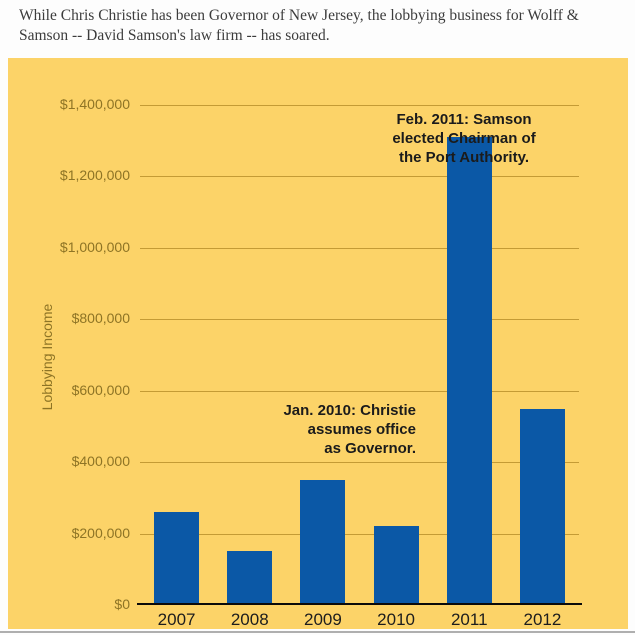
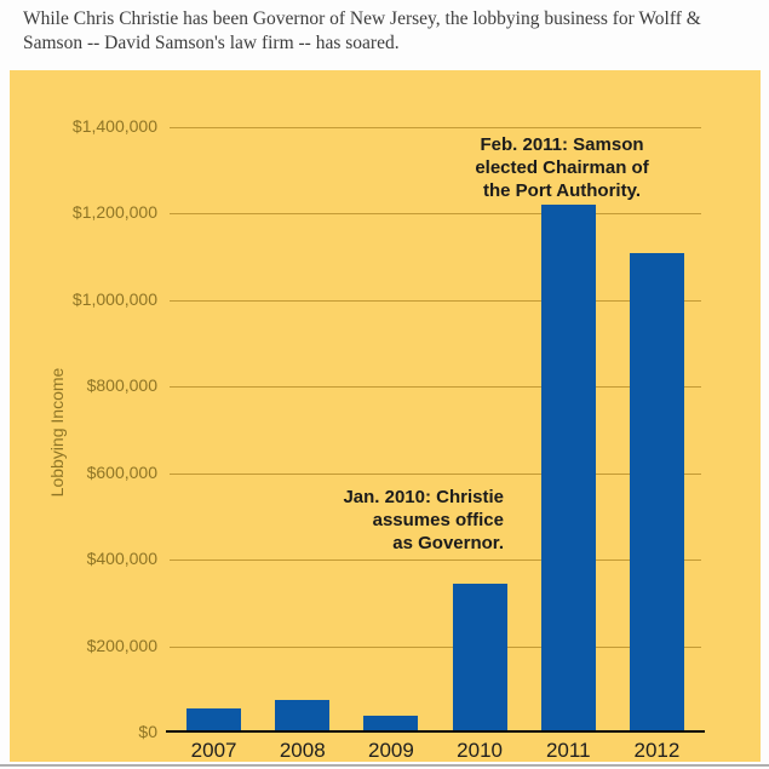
2007: $260000 -> $60000
2008: $150000 -> $80000
2009: $350000 -> $40000
2010: $220000 -> $340000
2011: $1310000 -> $1220000
2012: $550000 -> $1110000
